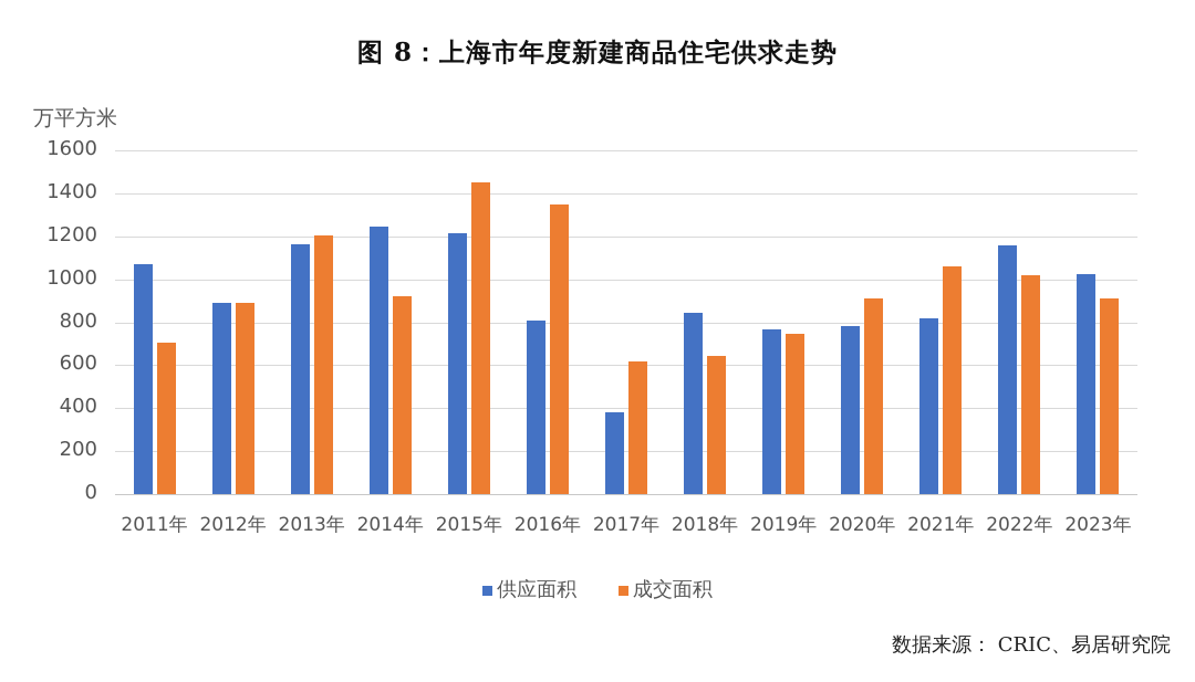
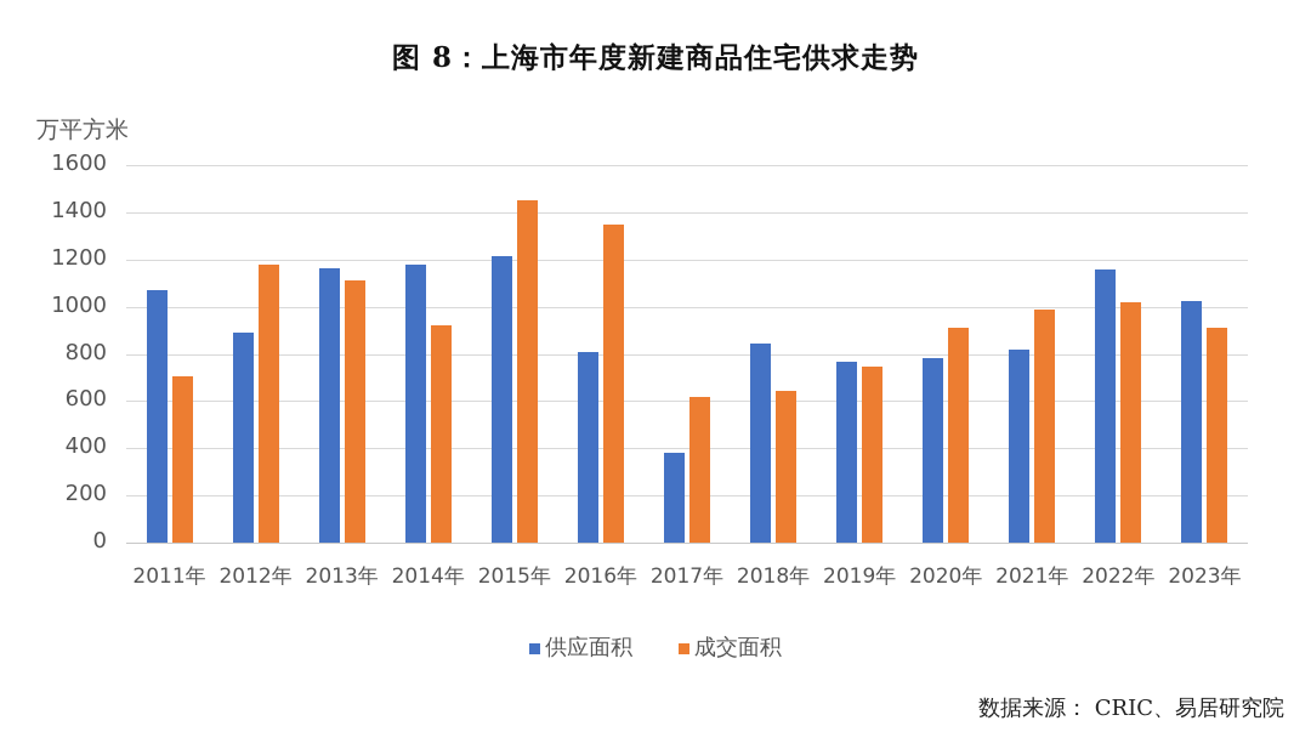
成交面积/2012年: 890 -> 1180
成交面积/2013年: 1200 -> 1110
供应面积/2014年: 1240 -> 1180
成交面积/2021年: 1060 -> 990
